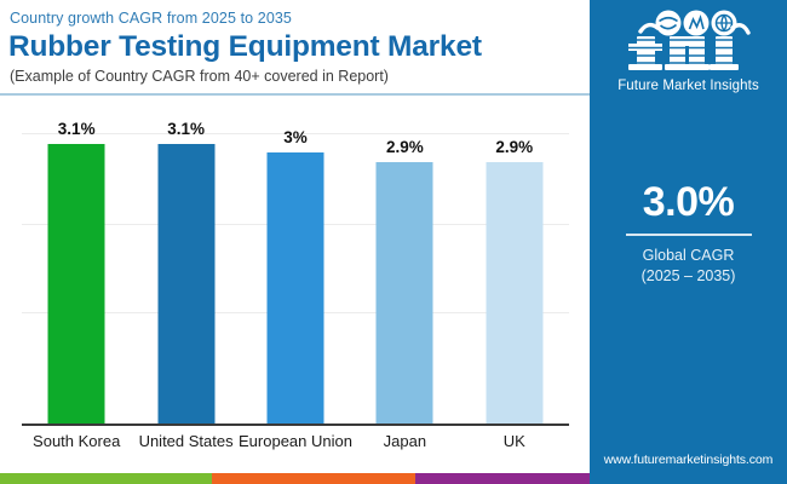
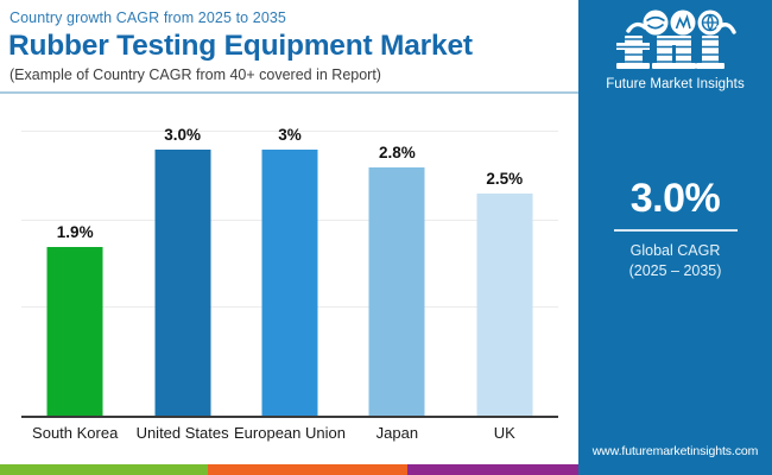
South Korea: 3.1% -> 1.9%
United States: 3.1% -> 3.0%
Japan: 2.9% -> 2.8%
UK: 2.9% -> 2.5%
